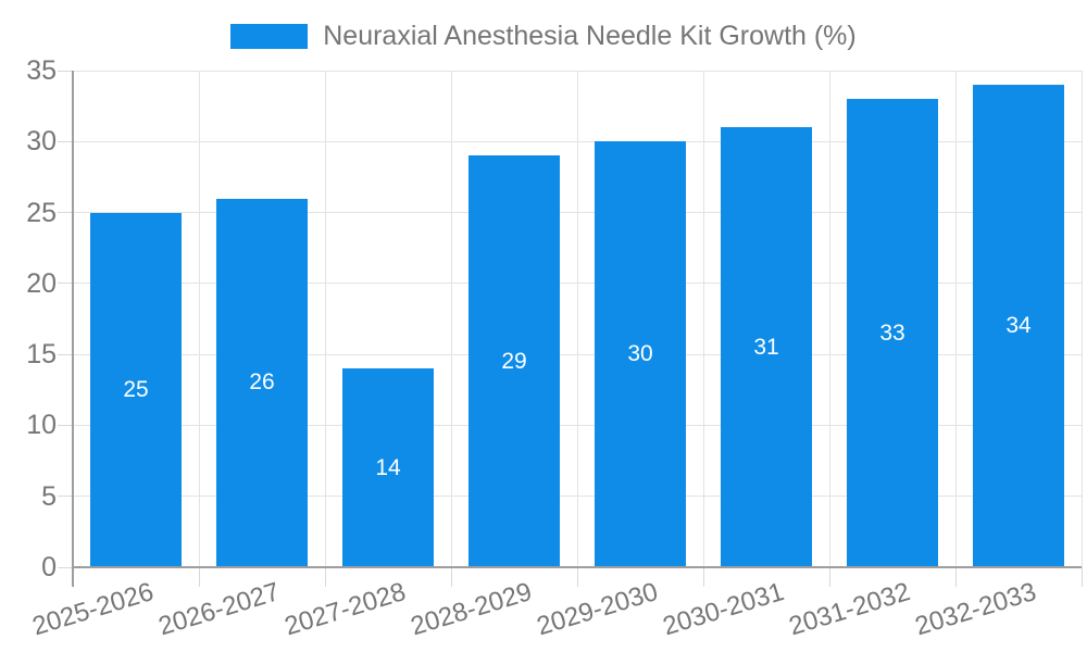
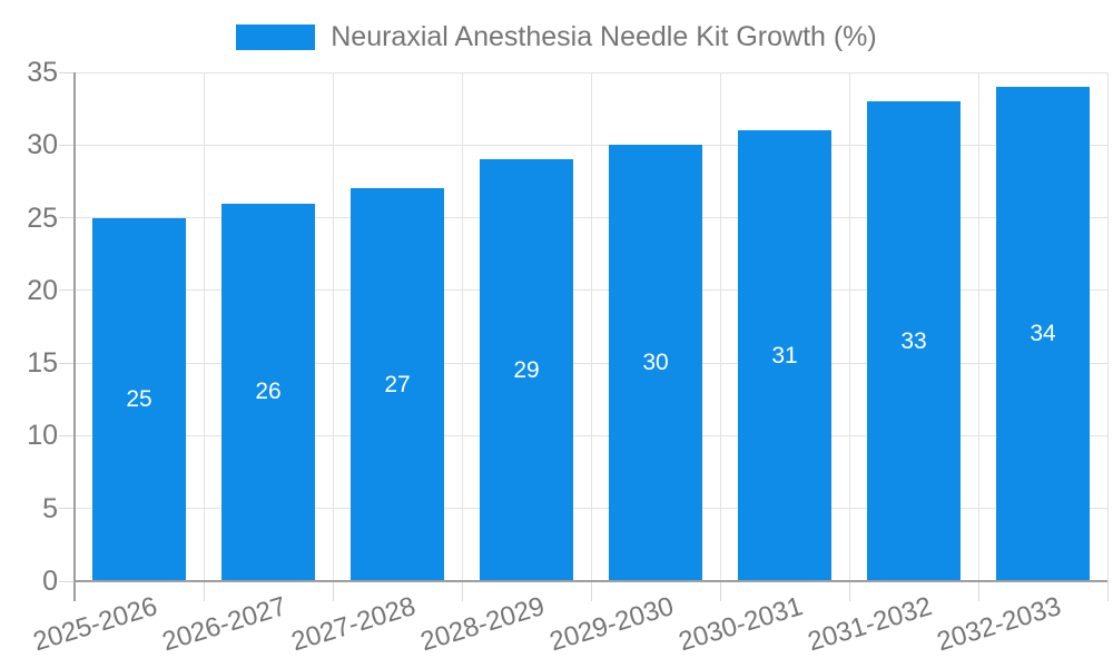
2027-2028: 14 -> 27
